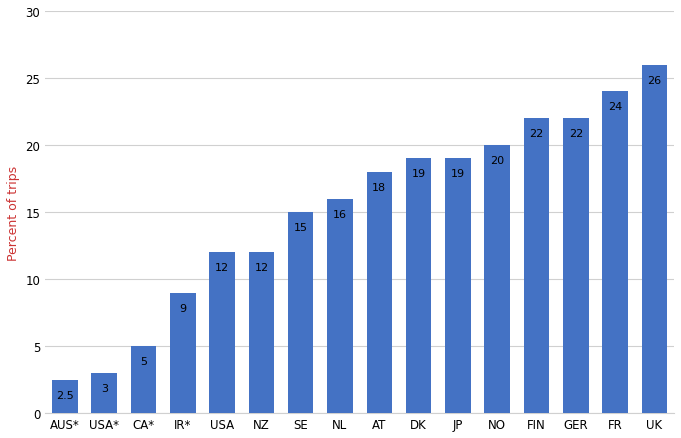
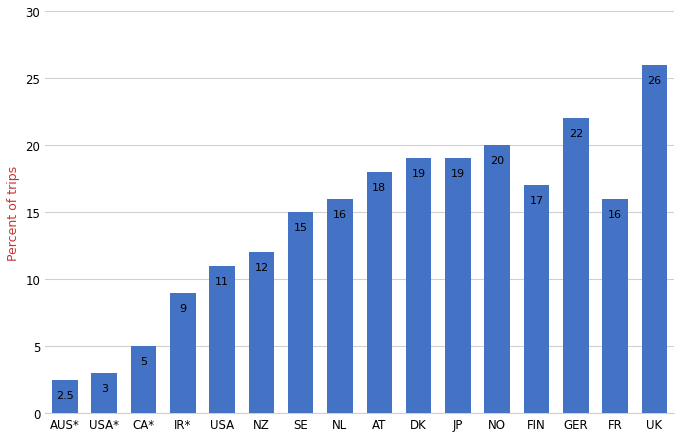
USA: 12 -> 11
FIN: 22 -> 17
FR: 24 -> 16
